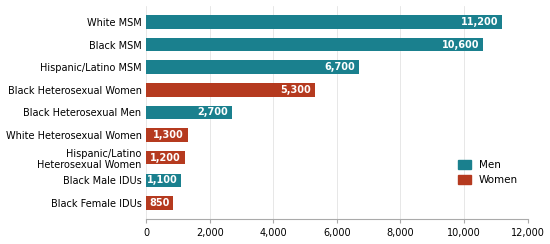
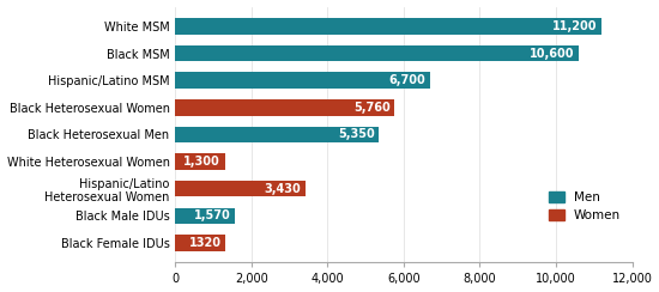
Black Heterosexual Women: 5,300 -> 5,760
Black Heterosexual Men: 2,700 -> 5,350
Hispanic/Latino Heterosexual Women: 1,200 -> 3,430
Black Male IDUs: 1,100 -> 1,570
Black Female IDUs: 850 -> 1320
